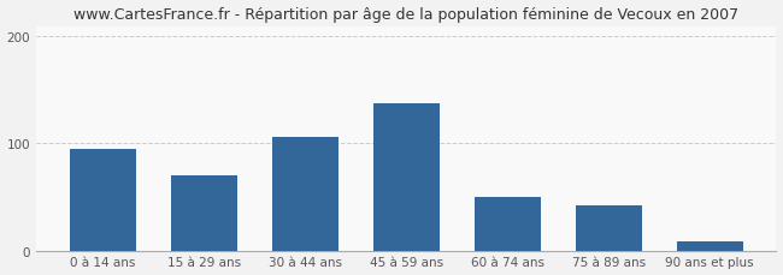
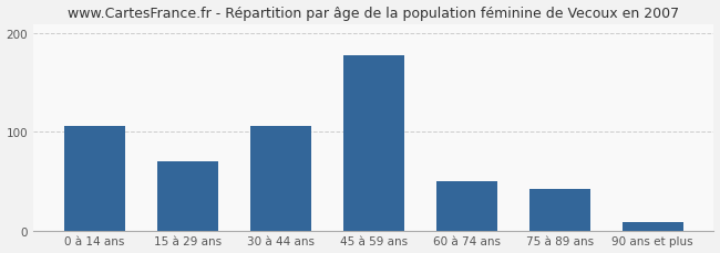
0 à 14 ans: 95 -> 106
45 à 59 ans: 138 -> 178
